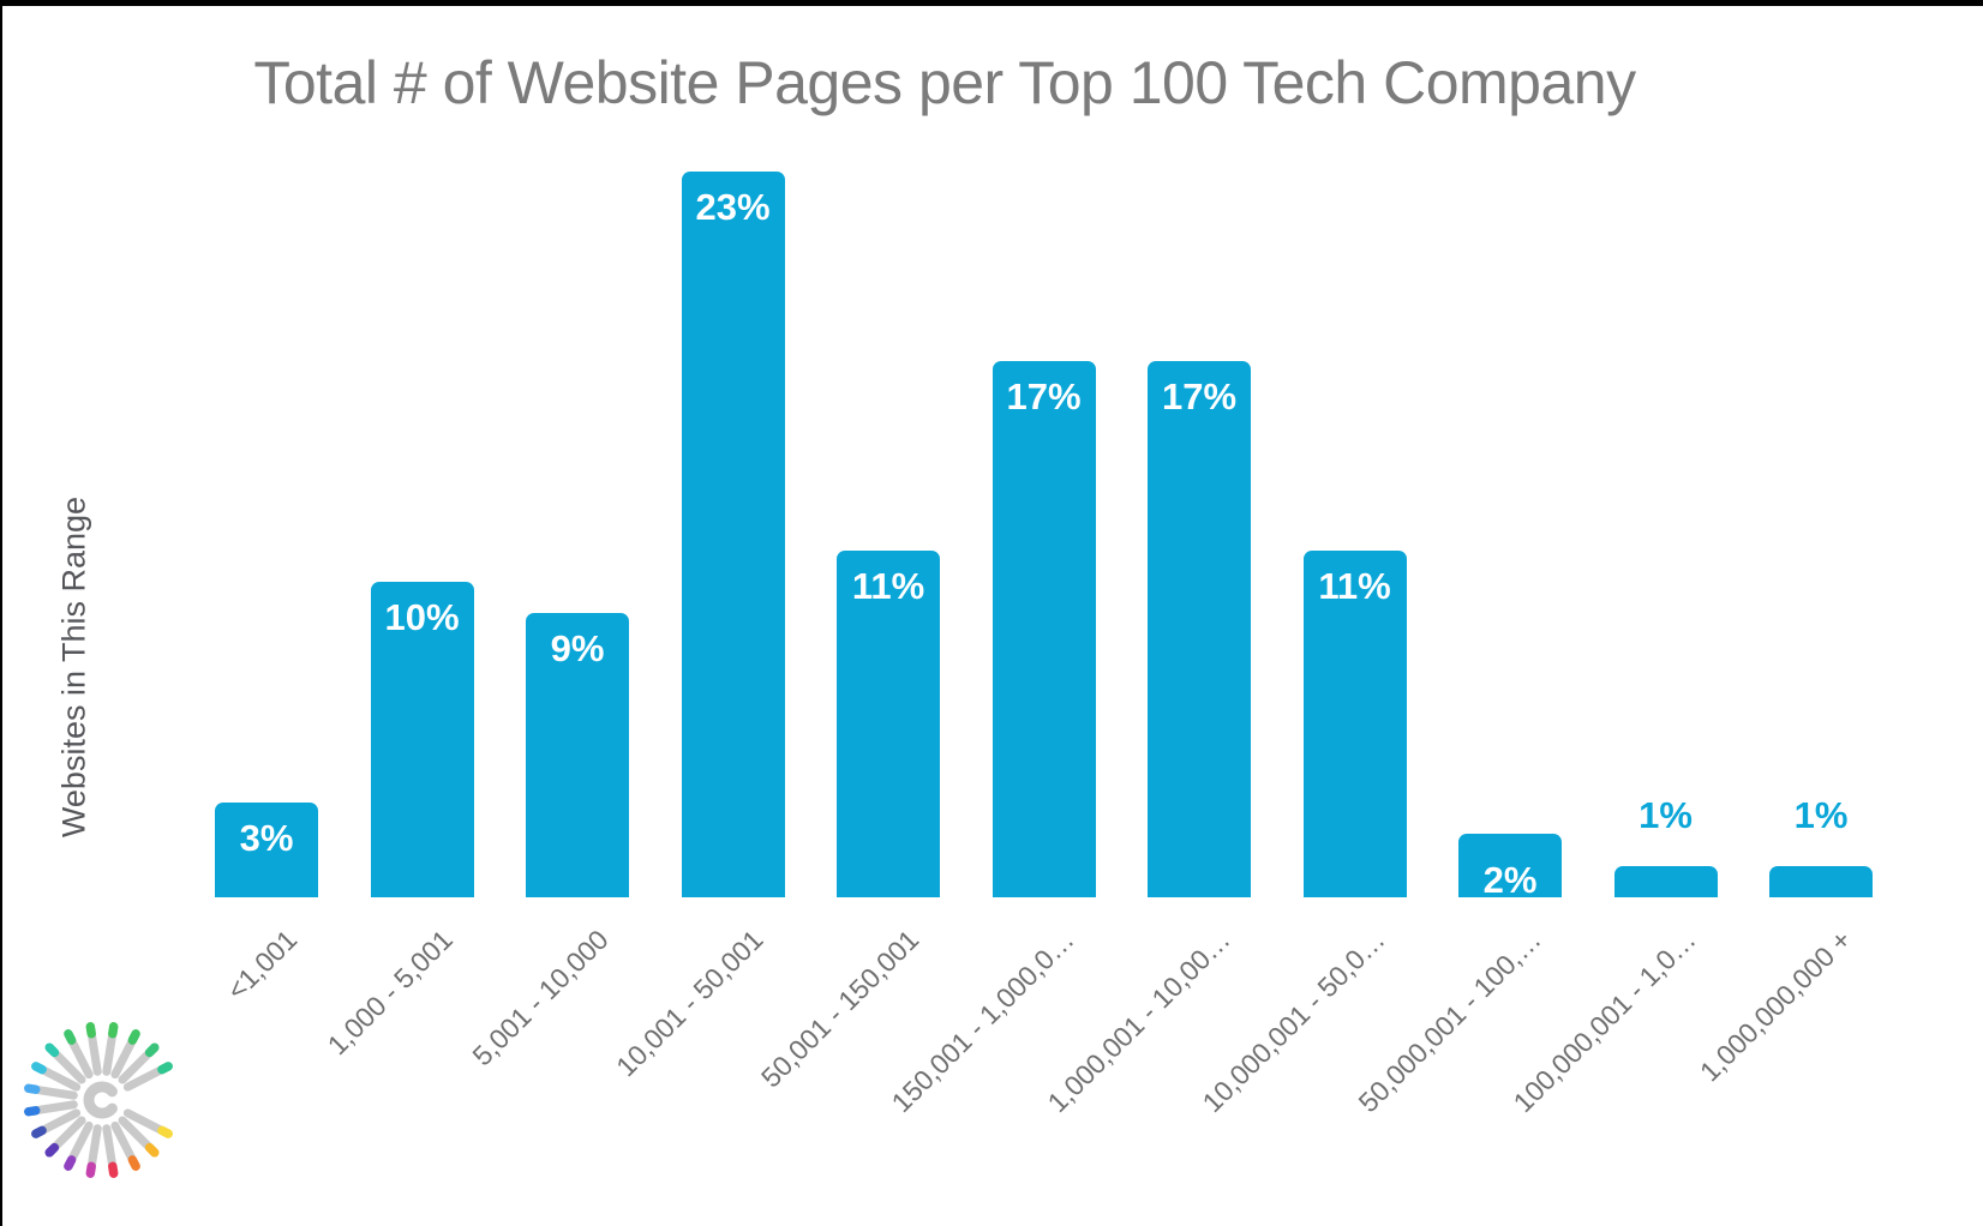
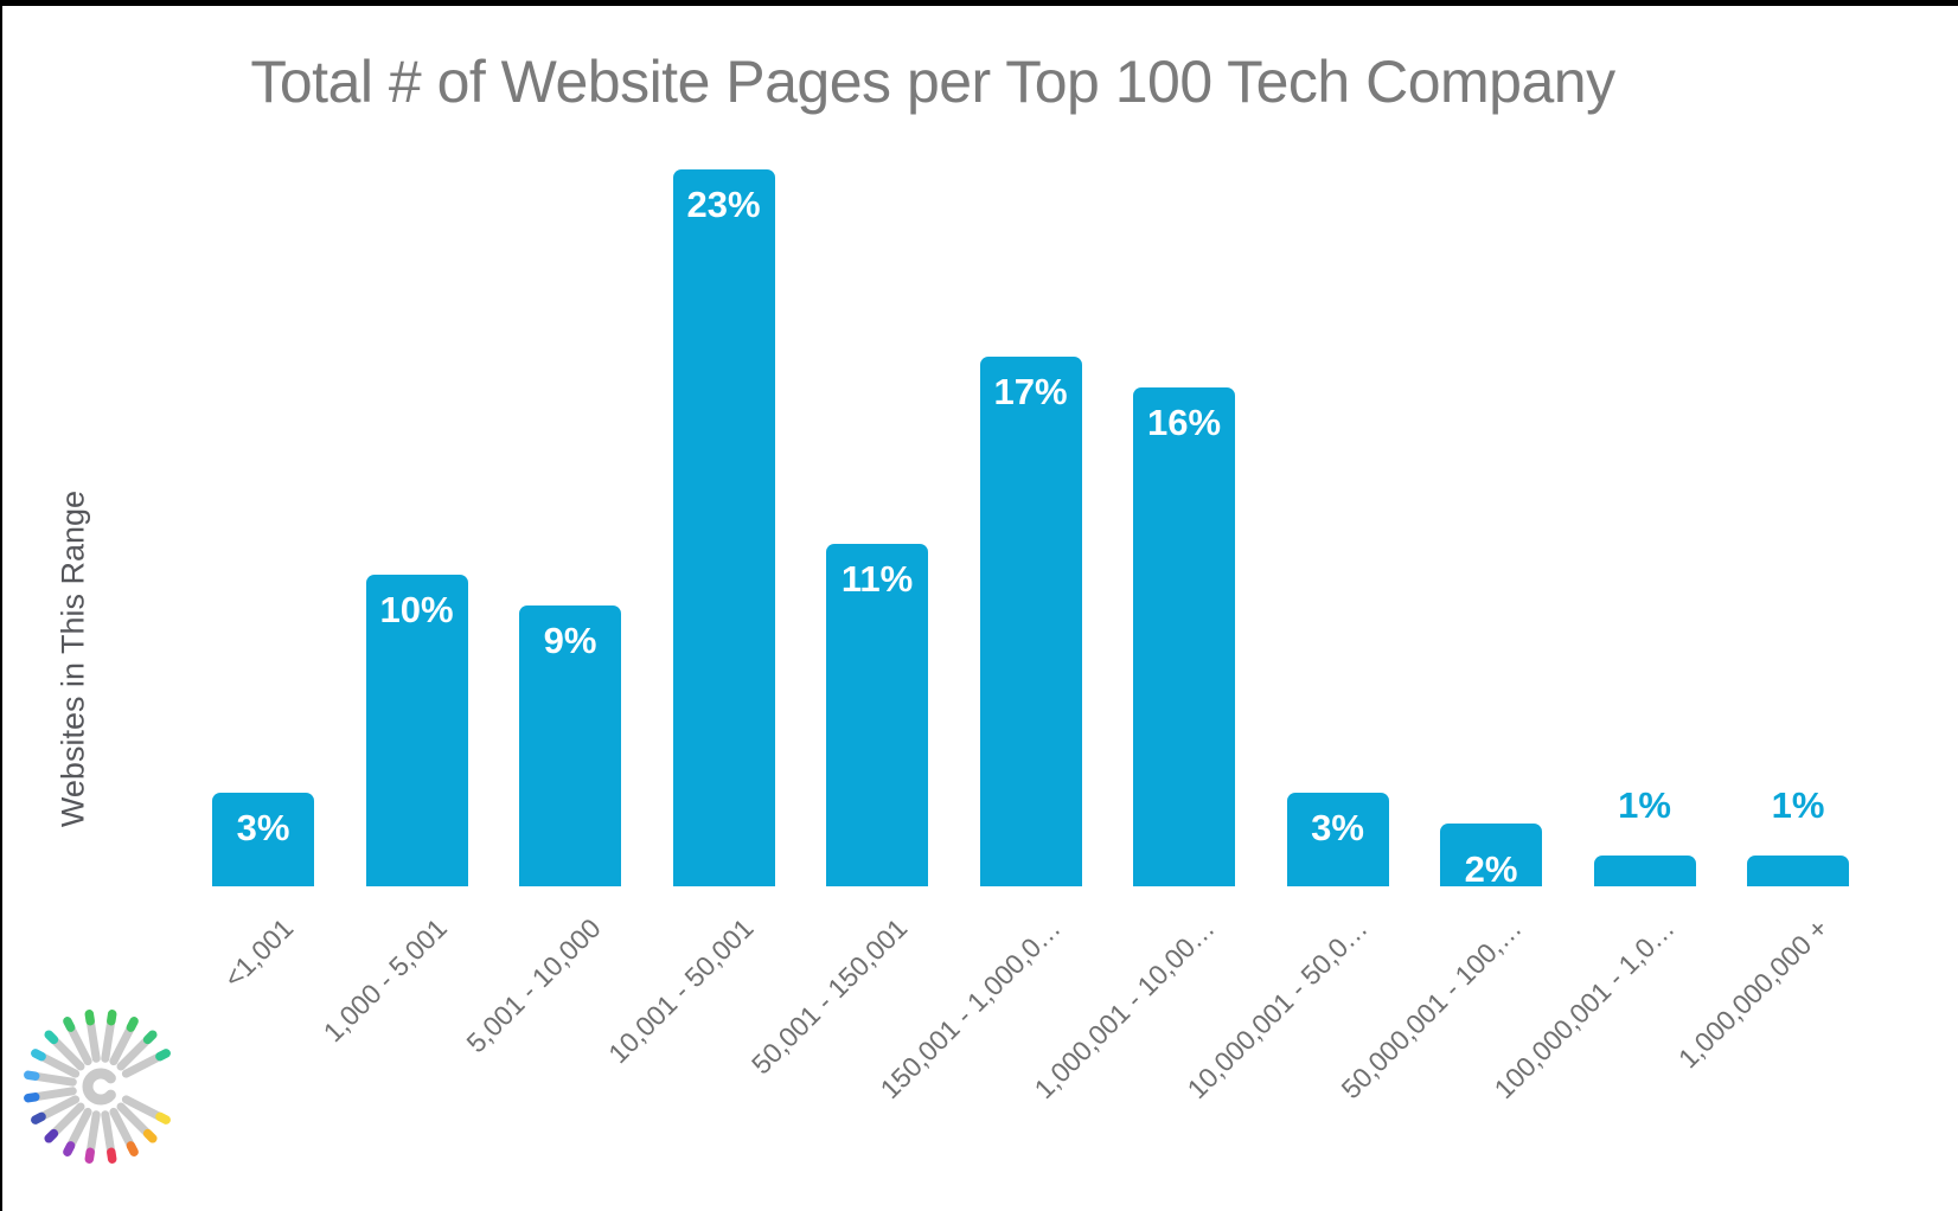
1,000,001 - 10,00…: 17% -> 16%
10,000,001 - 50,0…: 11% -> 3%
